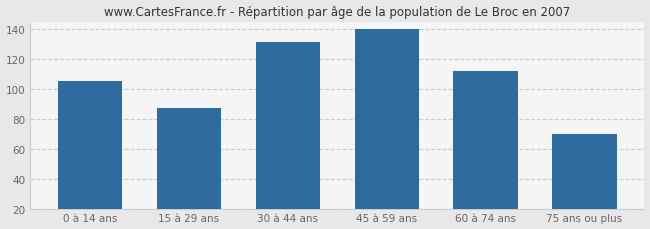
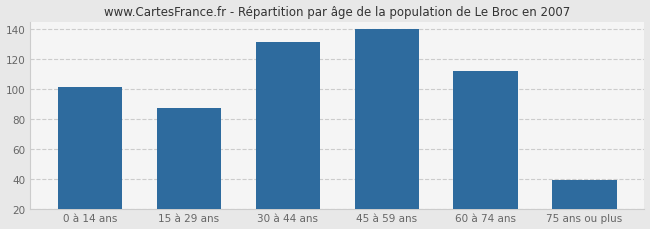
0 à 14 ans: 105 -> 101
75 ans ou plus: 70 -> 39
